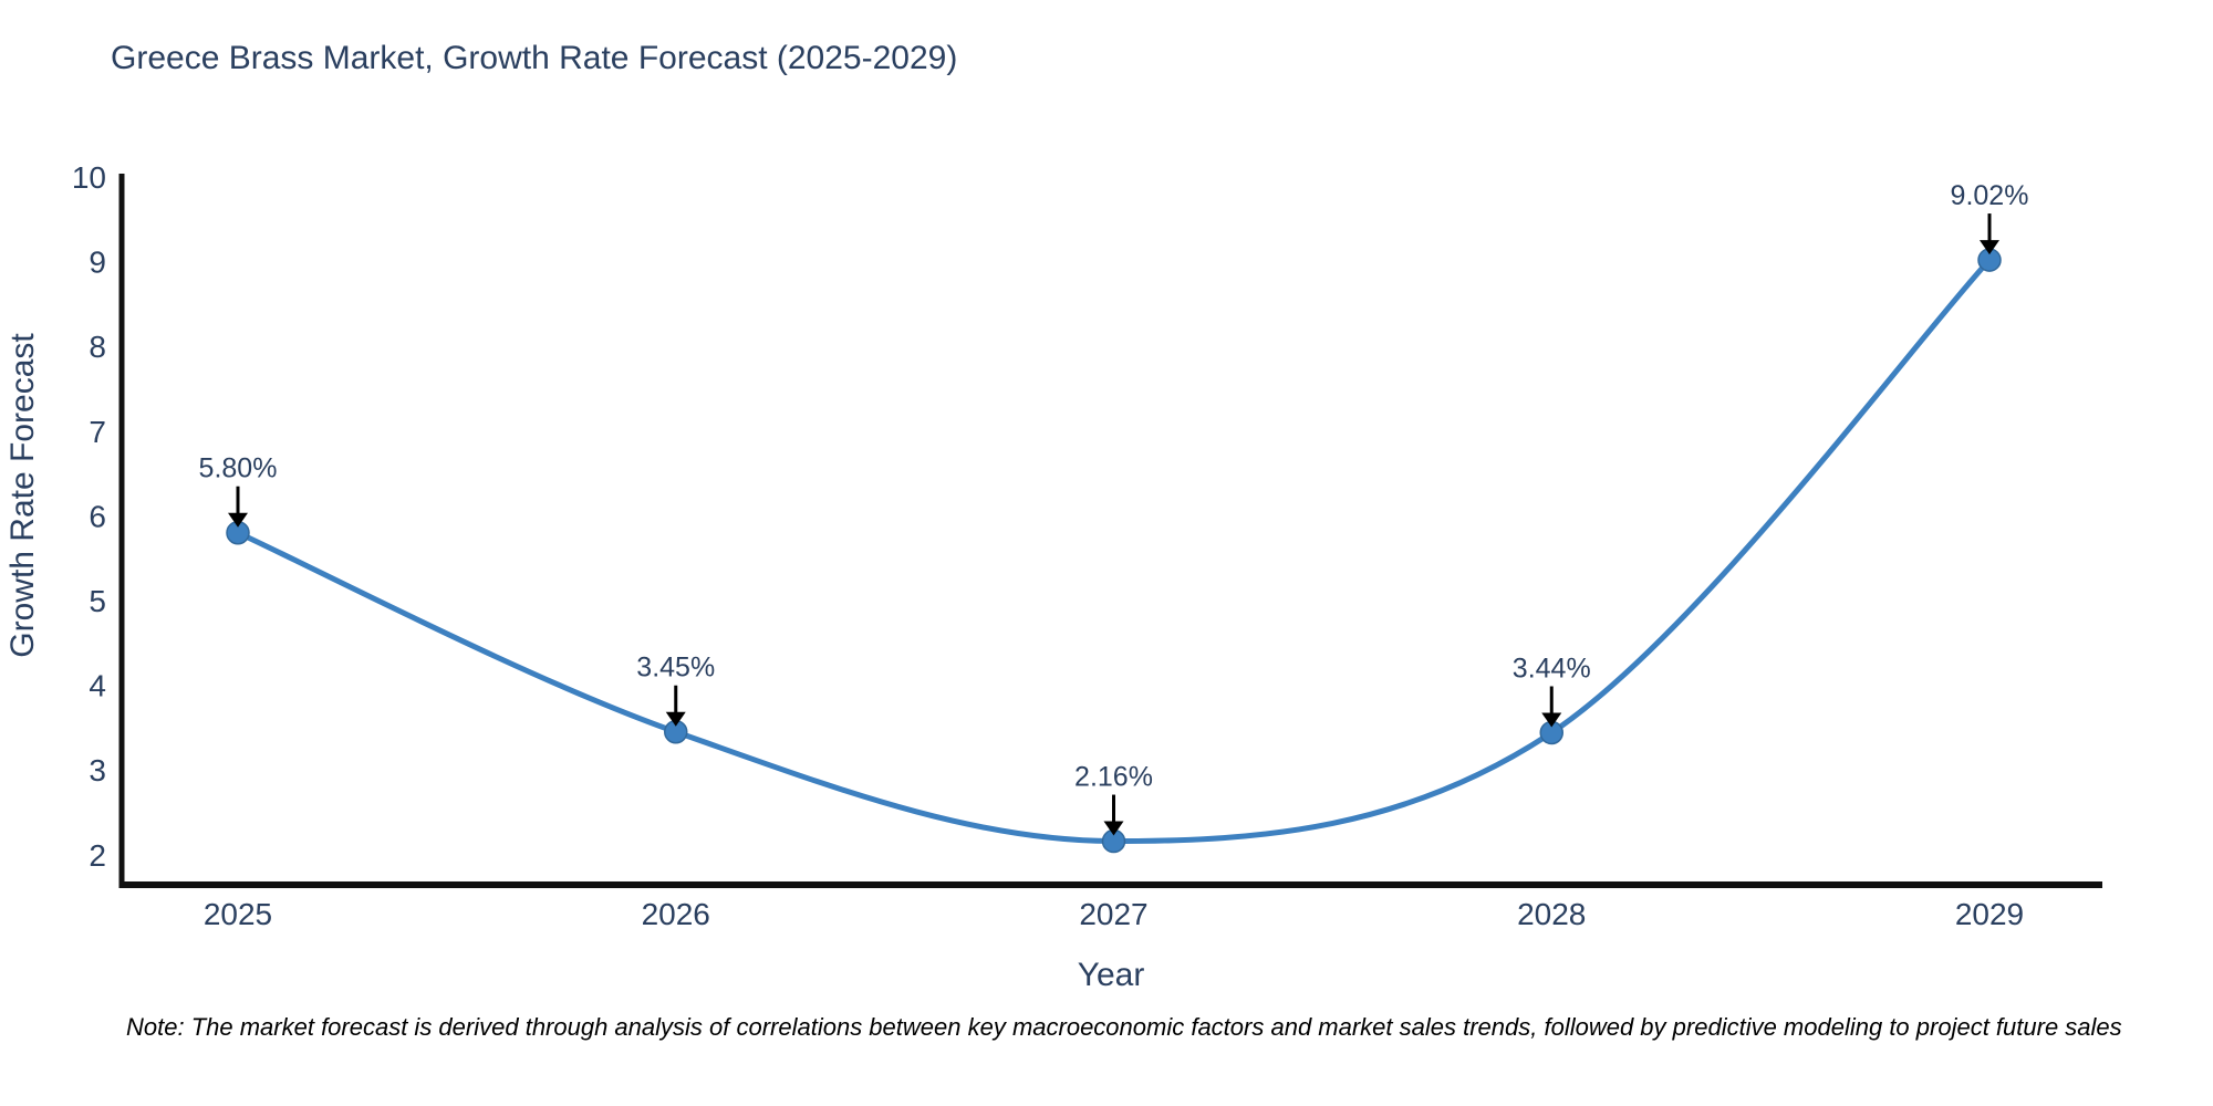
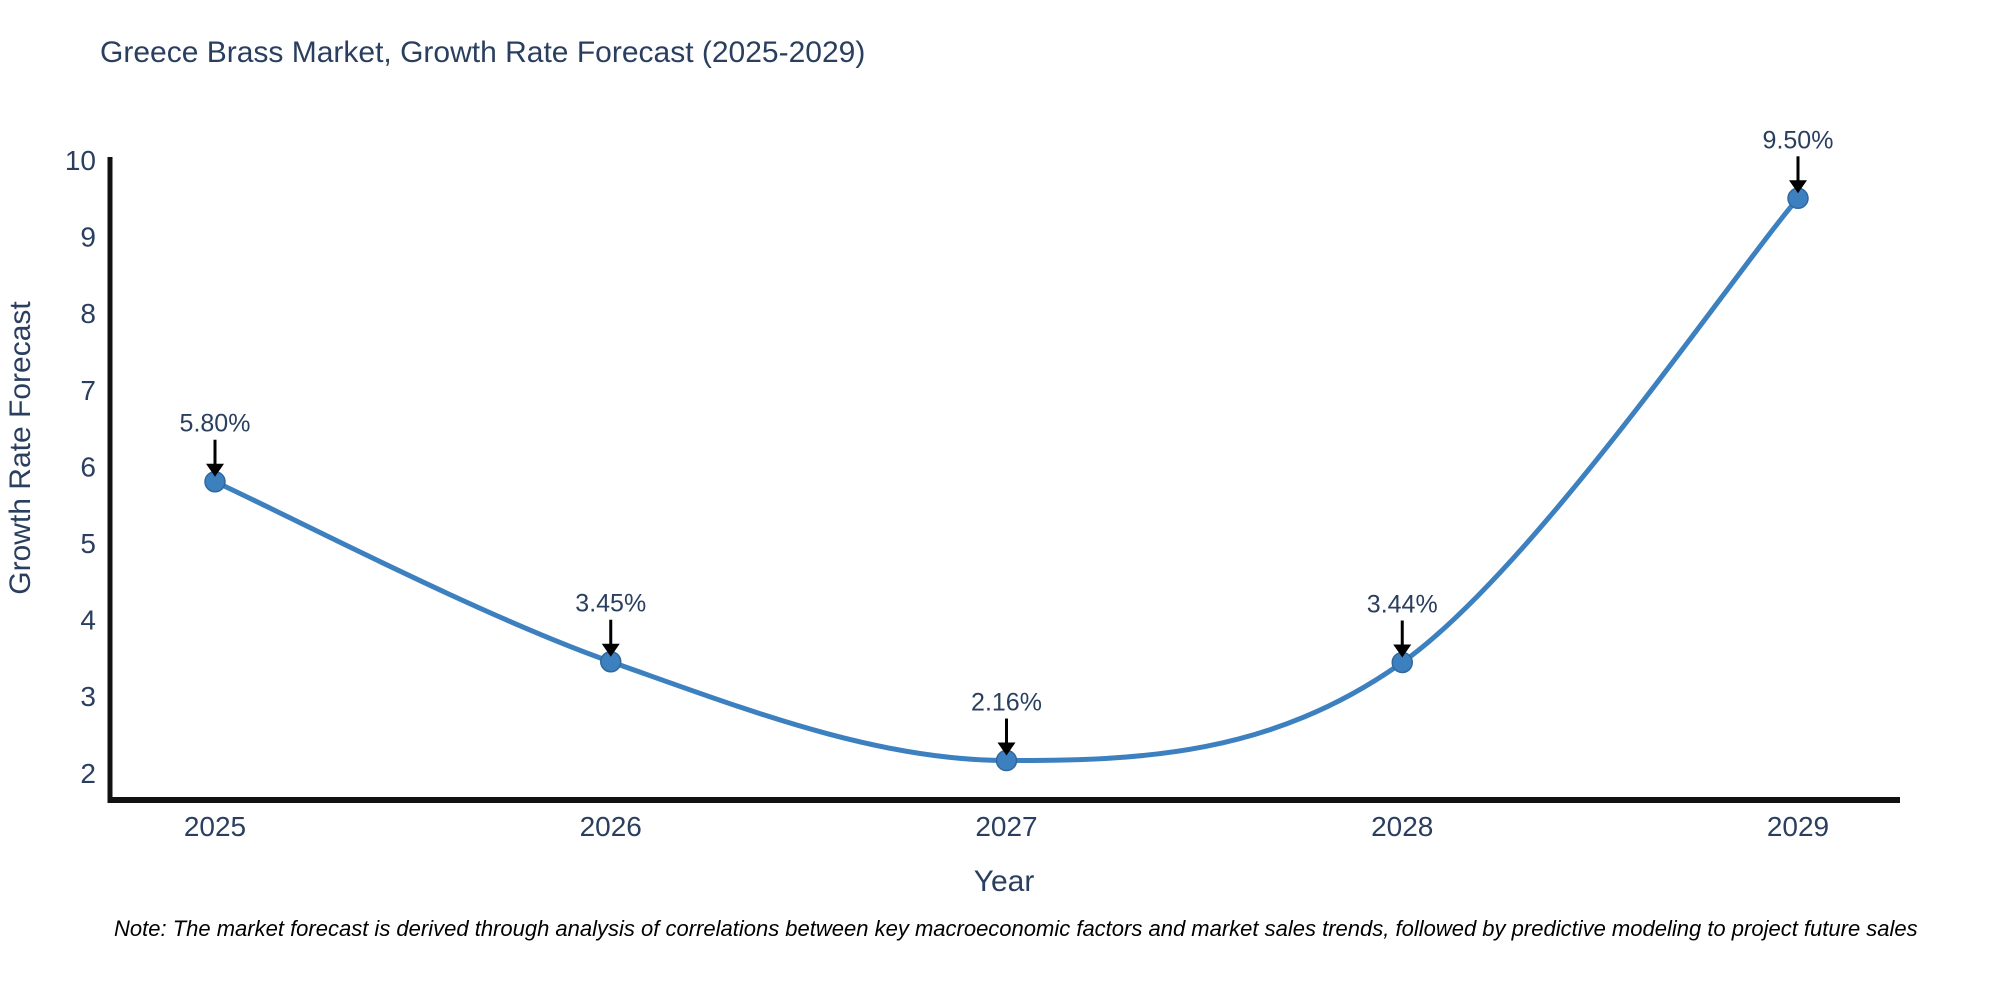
2029: 9.02% -> 9.50%
